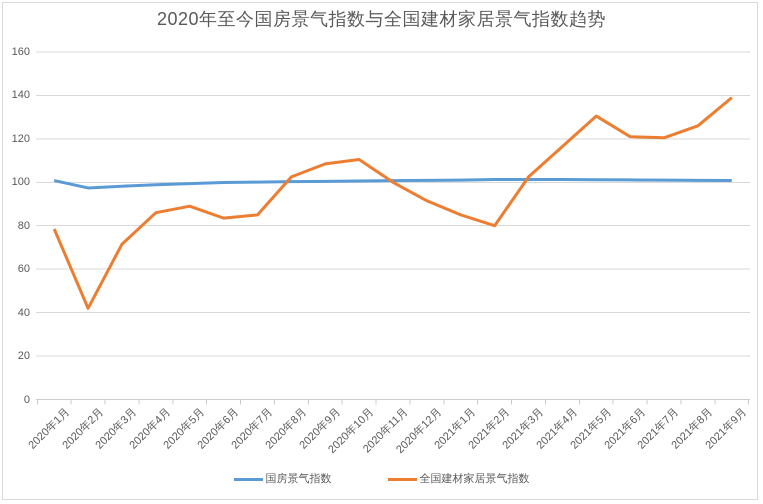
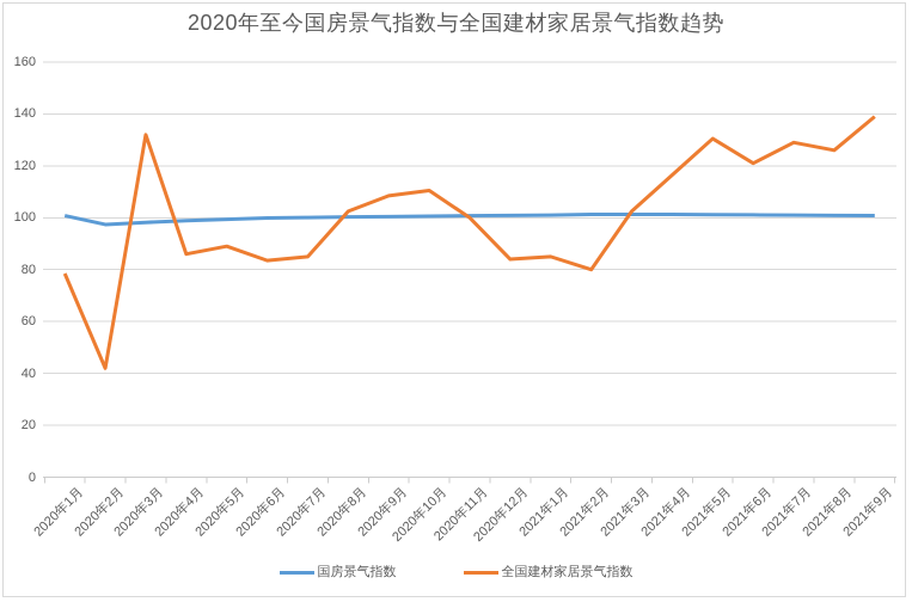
全国建材家居景气指数/2020年3月: 72 -> 132
全国建材家居景气指数/2020年12月: 92 -> 84
全国建材家居景气指数/2021年7月: 120 -> 129
